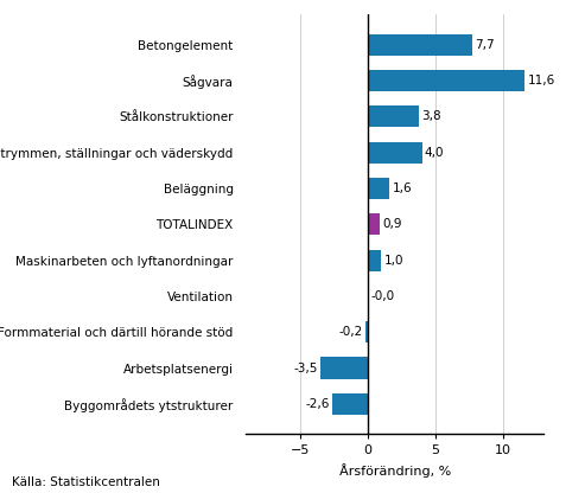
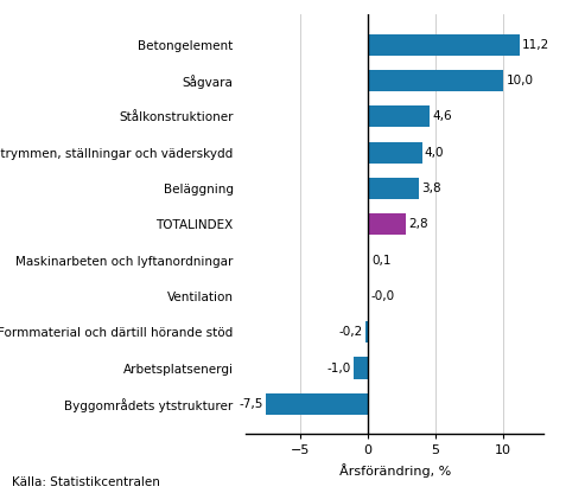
Betongelement: 7,7 -> 11,2
Sågvara: 11,6 -> 10,0
Stålkonstruktioner: 3,8 -> 4,6
Beläggning: 1,6 -> 3,8
TOTALINDEX: 0,9 -> 2,8
Maskinarbeten och lyftanordningar: 1,0 -> 0,1
Arbetsplatsenergi: -3,5 -> -1,0
Byggområdets ytstrukturer: -2,6 -> -7,5
